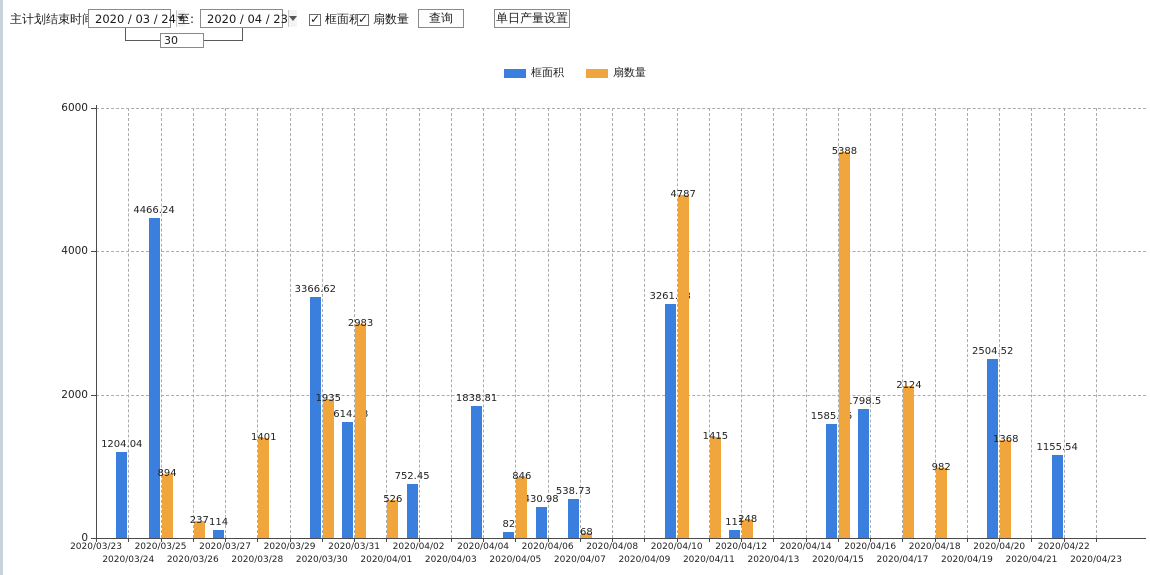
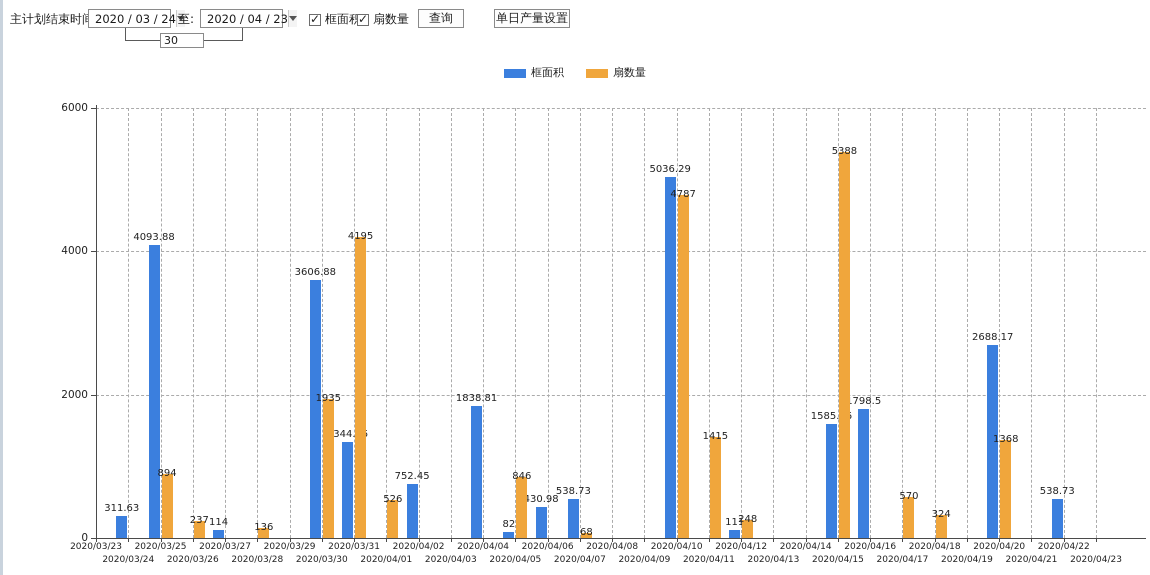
框面积/2020/03/24: 1204.04 -> 311.63
框面积/2020/03/25: 4466.24 -> 4093.88
扇数量/2020/03/28: 1401 -> 136
框面积/2020/03/30: 3366.62 -> 3606.88
框面积/2020/03/31: 1614.98 -> 1344.95
扇数量/2020/03/31: 2983 -> 4195
框面积/2020/04/10: 3261.73 -> 5036.29
扇数量/2020/04/17: 2124 -> 570
扇数量/2020/04/18: 982 -> 324
框面积/2020/04/20: 2504.52 -> 2688.17
框面积/2020/04/22: 1155.54 -> 538.73
